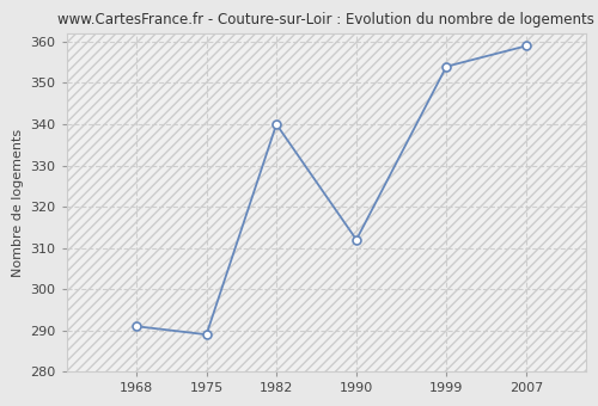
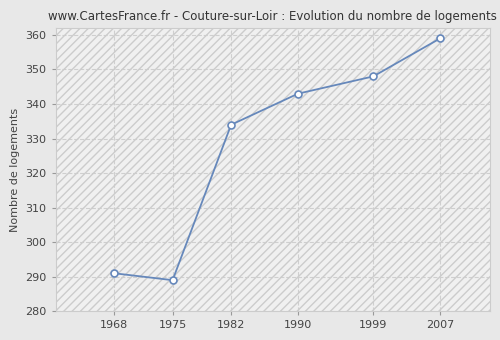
1982: 340 -> 334
1990: 312 -> 343
1999: 354 -> 348
